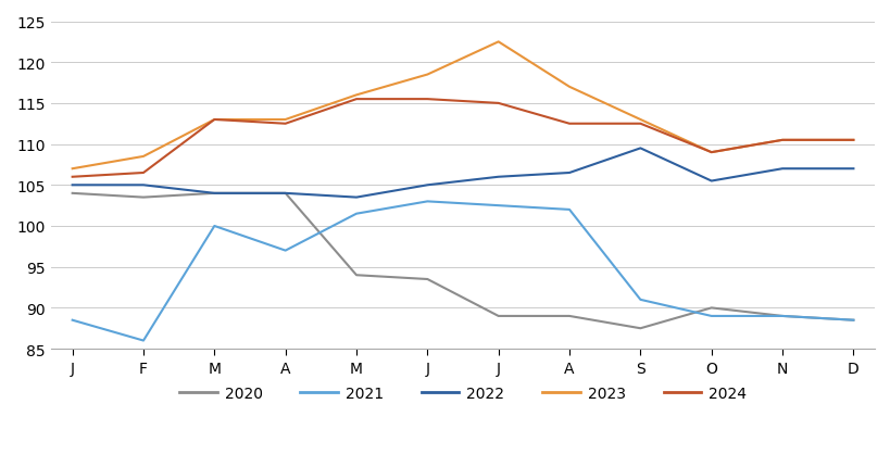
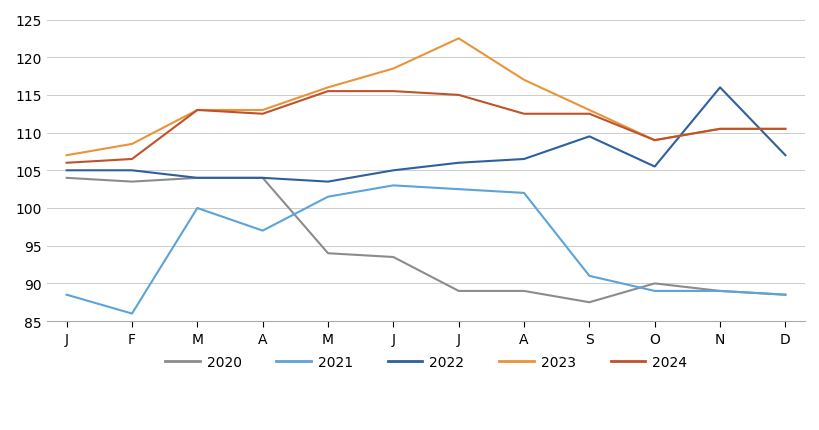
2022/N: 107.0 -> 116.0
